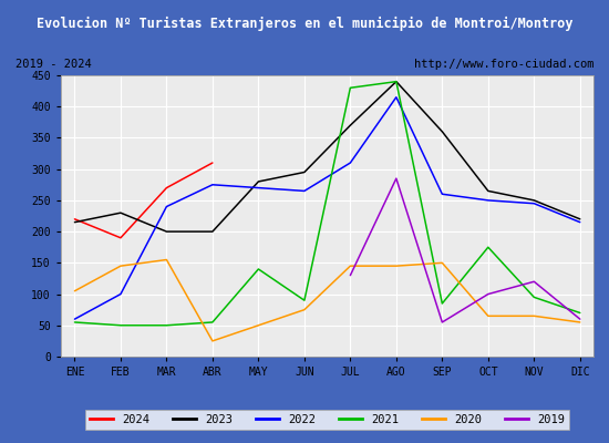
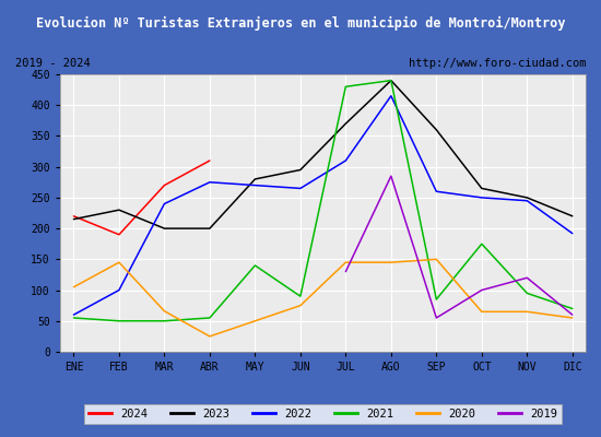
2020/MAR: 155 -> 66
2022/DIC: 215 -> 192
